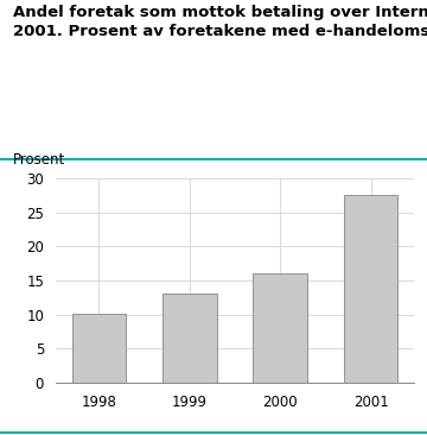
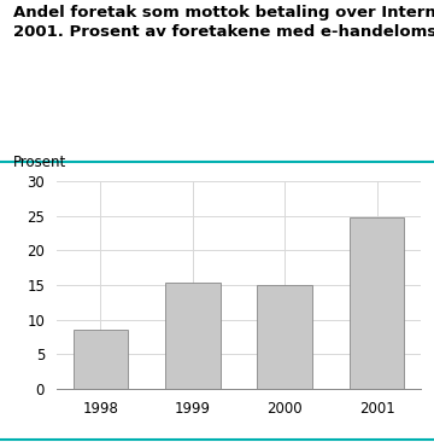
1998: 10.1 -> 8.6
1999: 13.1 -> 15.4
2000: 16.1 -> 15.0
2001: 27.5 -> 24.8
